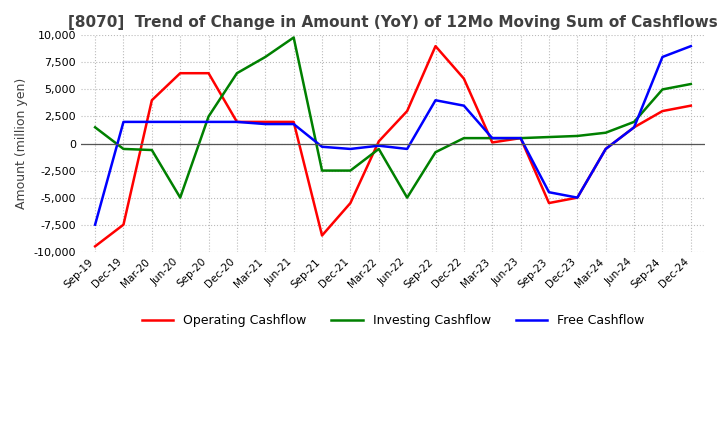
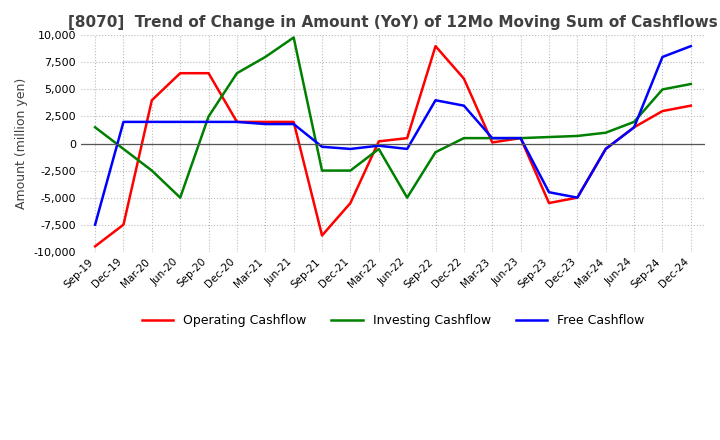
Investing Cashflow/Mar-20: -600 -> -2,500
Operating Cashflow/Jun-22: 3,000 -> 500
